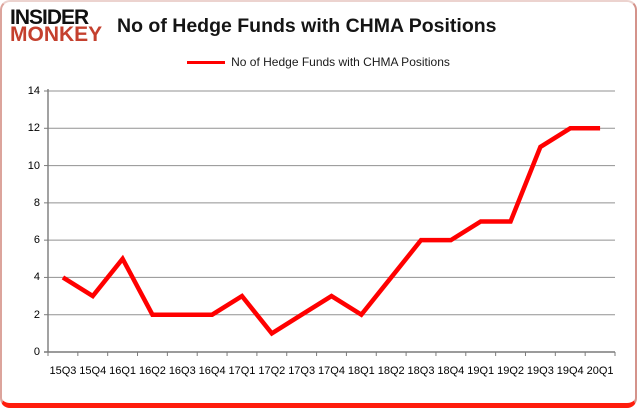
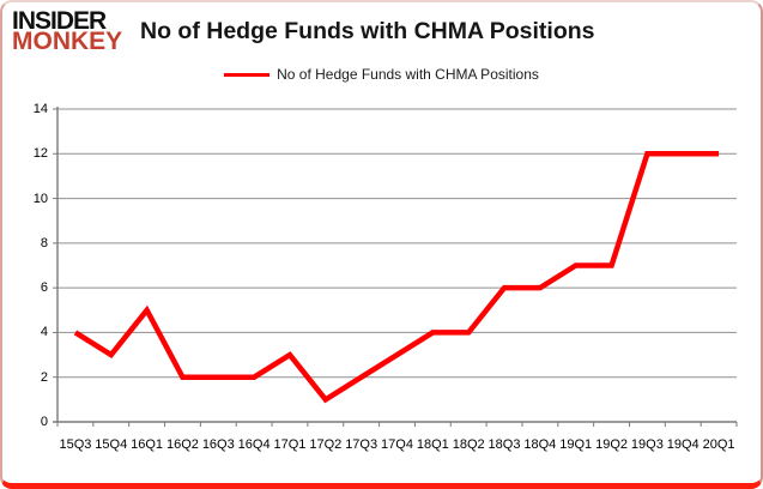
18Q1: 2 -> 4
19Q3: 11 -> 12
